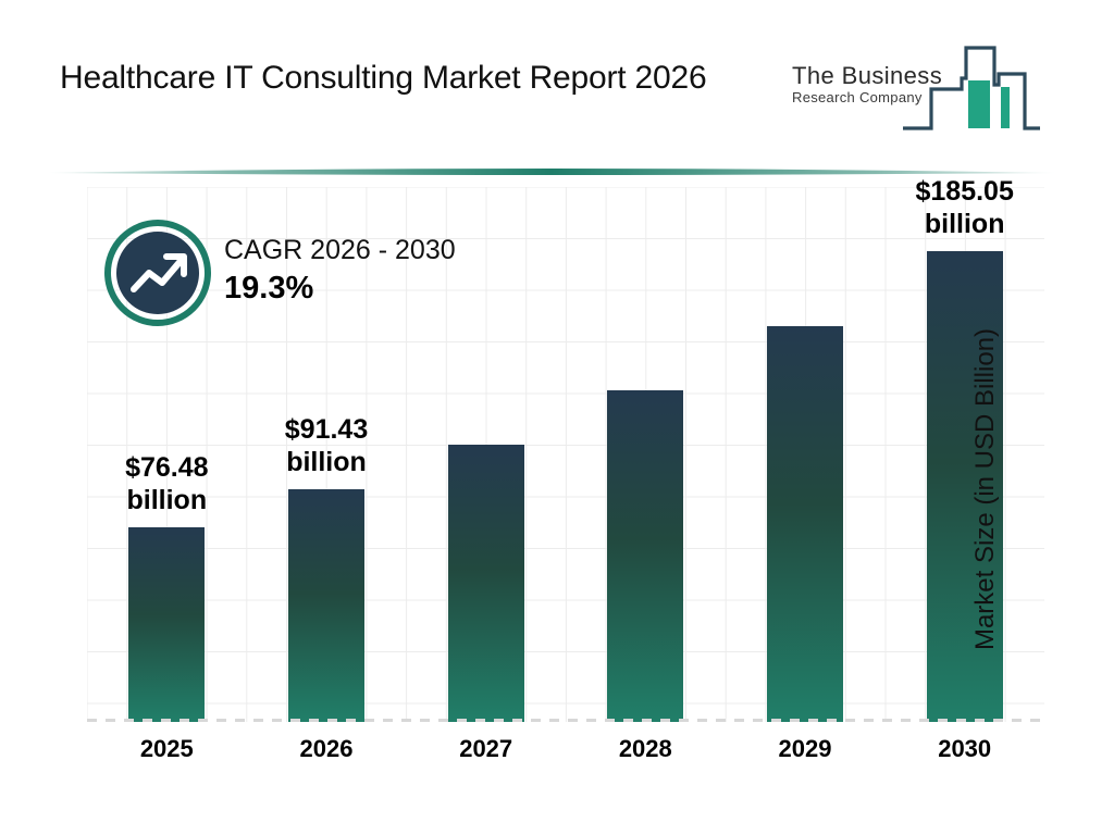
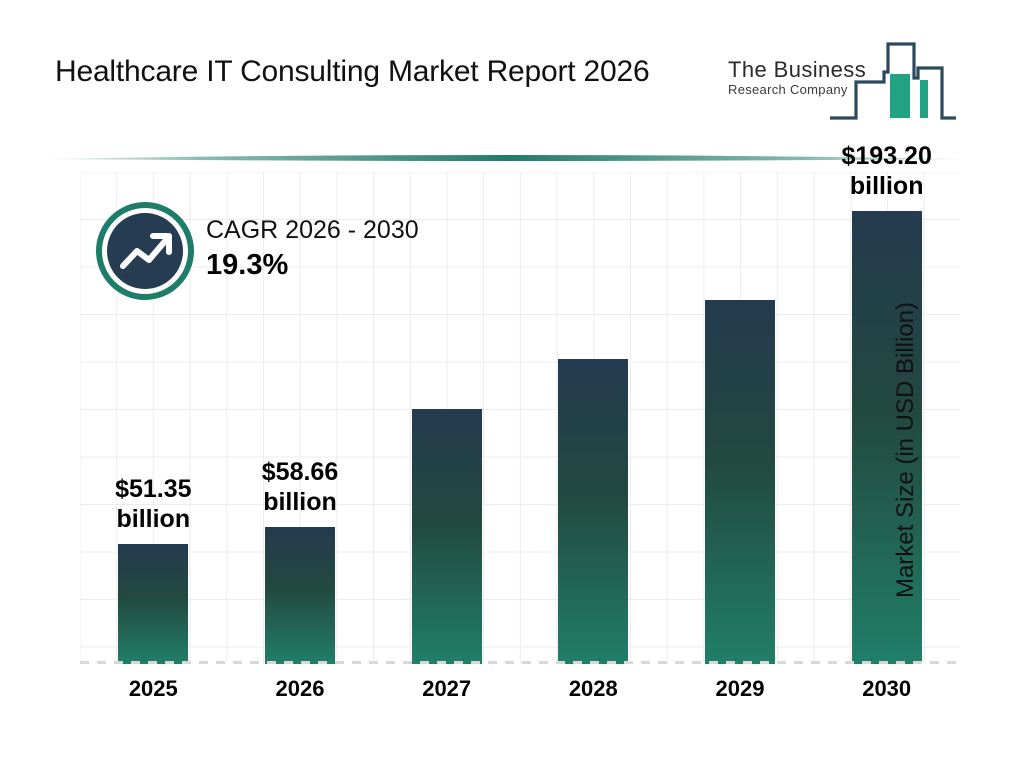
2025: $76.48 -> $51.35
2026: $91.43 -> $58.66
2030: $185.05 -> $193.20
